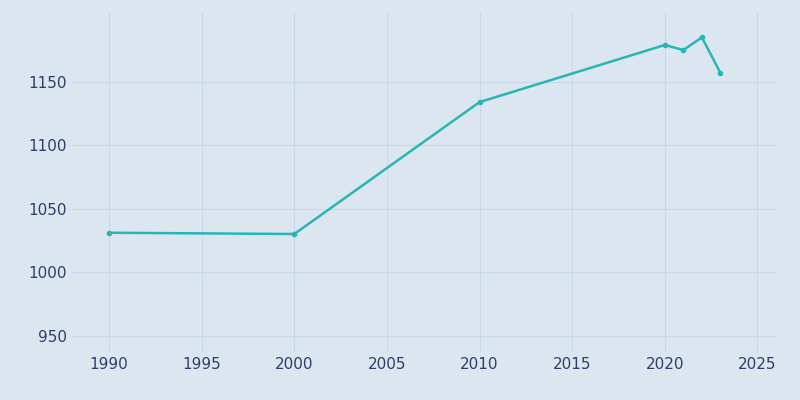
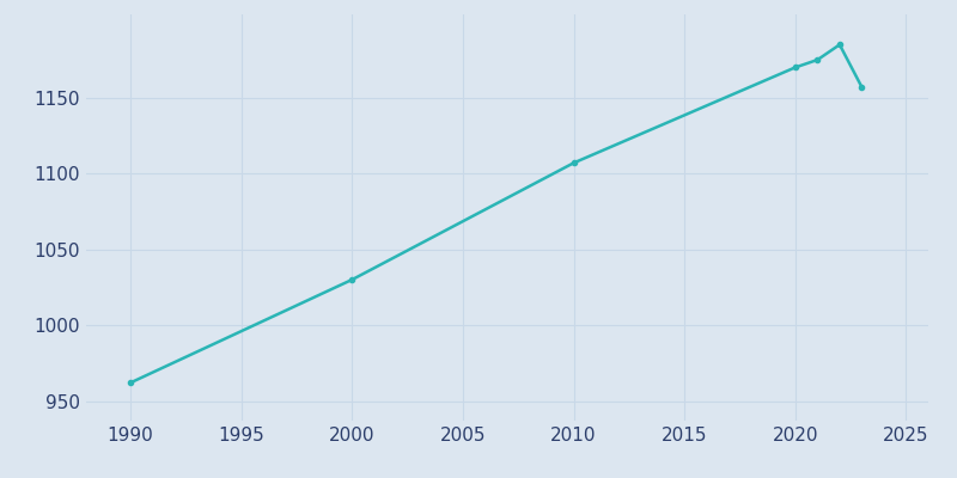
1990: 1031 -> 962
2010: 1134 -> 1107
2020: 1179 -> 1170
